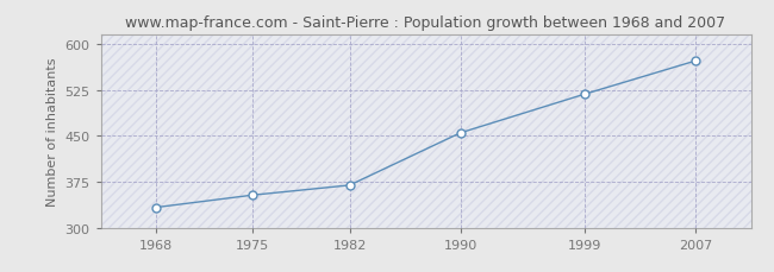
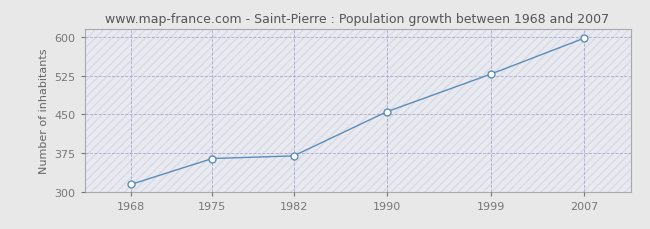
1968: 334 -> 315
1975: 354 -> 365
1999: 518 -> 528
2007: 572 -> 597
